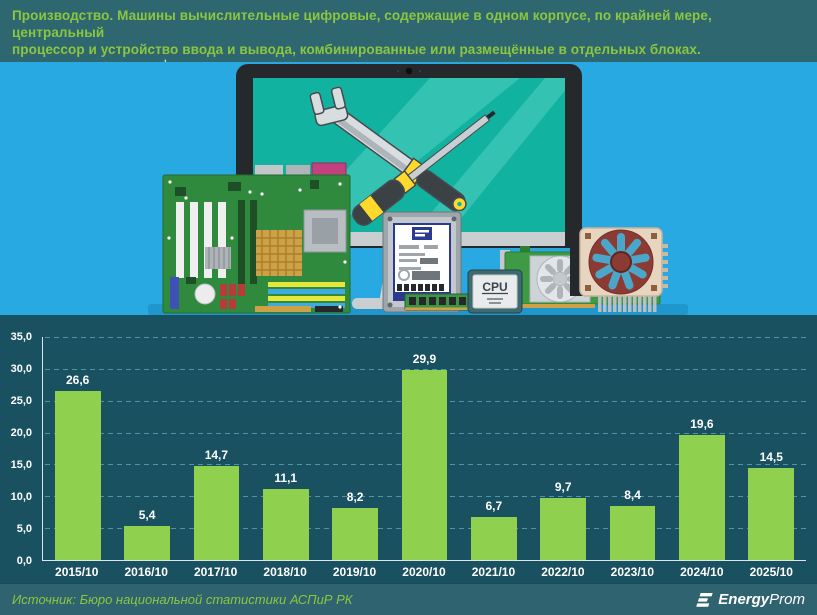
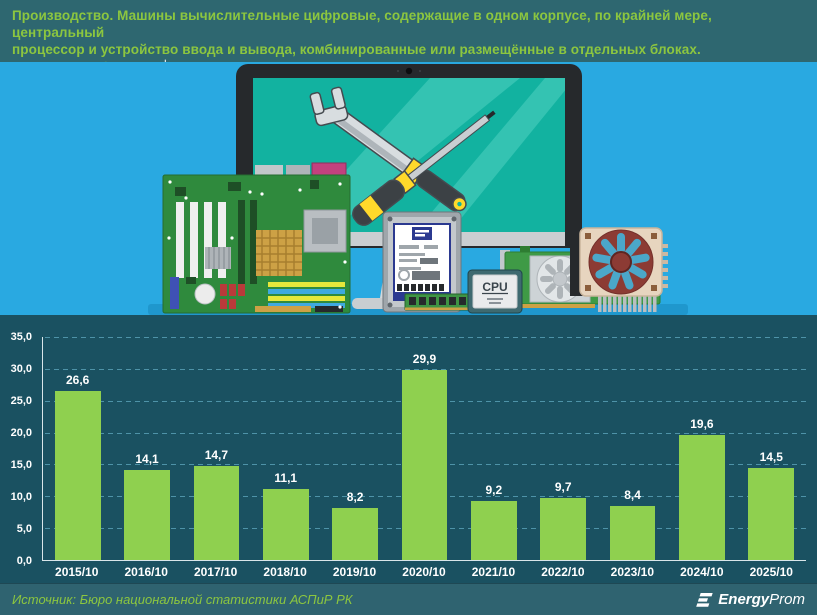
2016/10: 5,4 -> 14,1
2021/10: 6,7 -> 9,2
